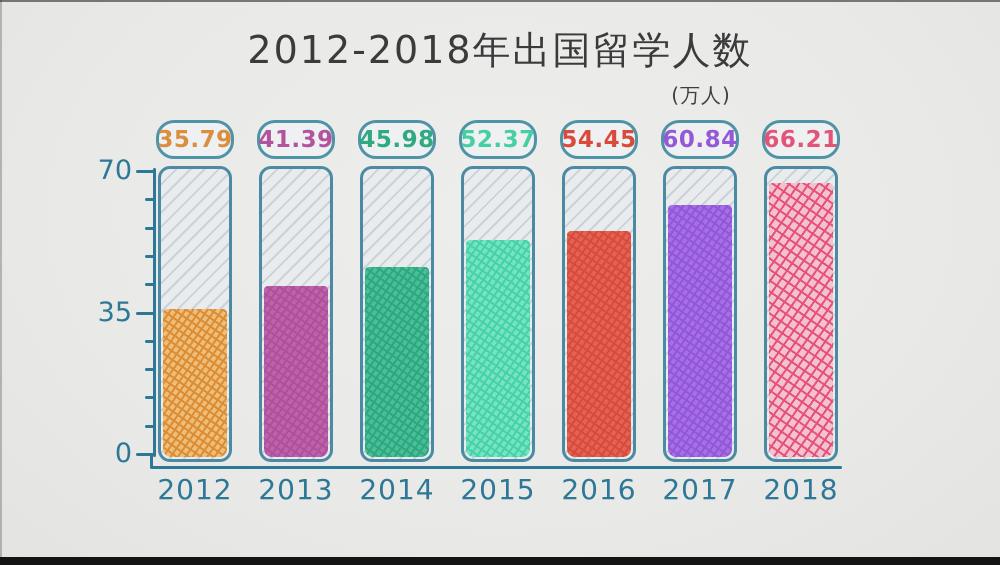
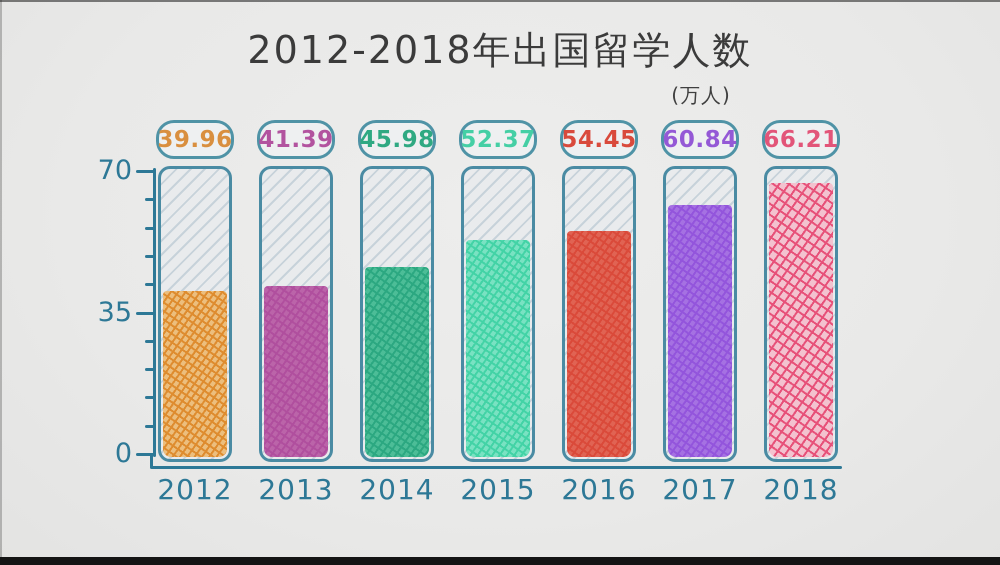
2012: 35.79 -> 39.96
